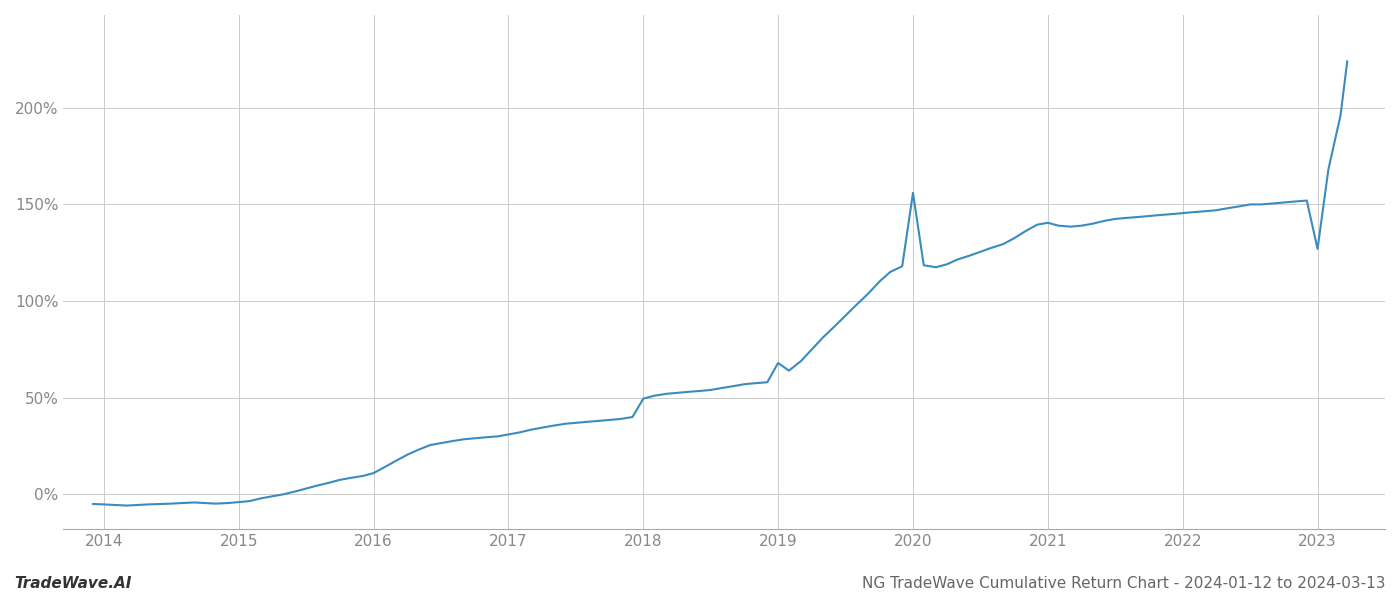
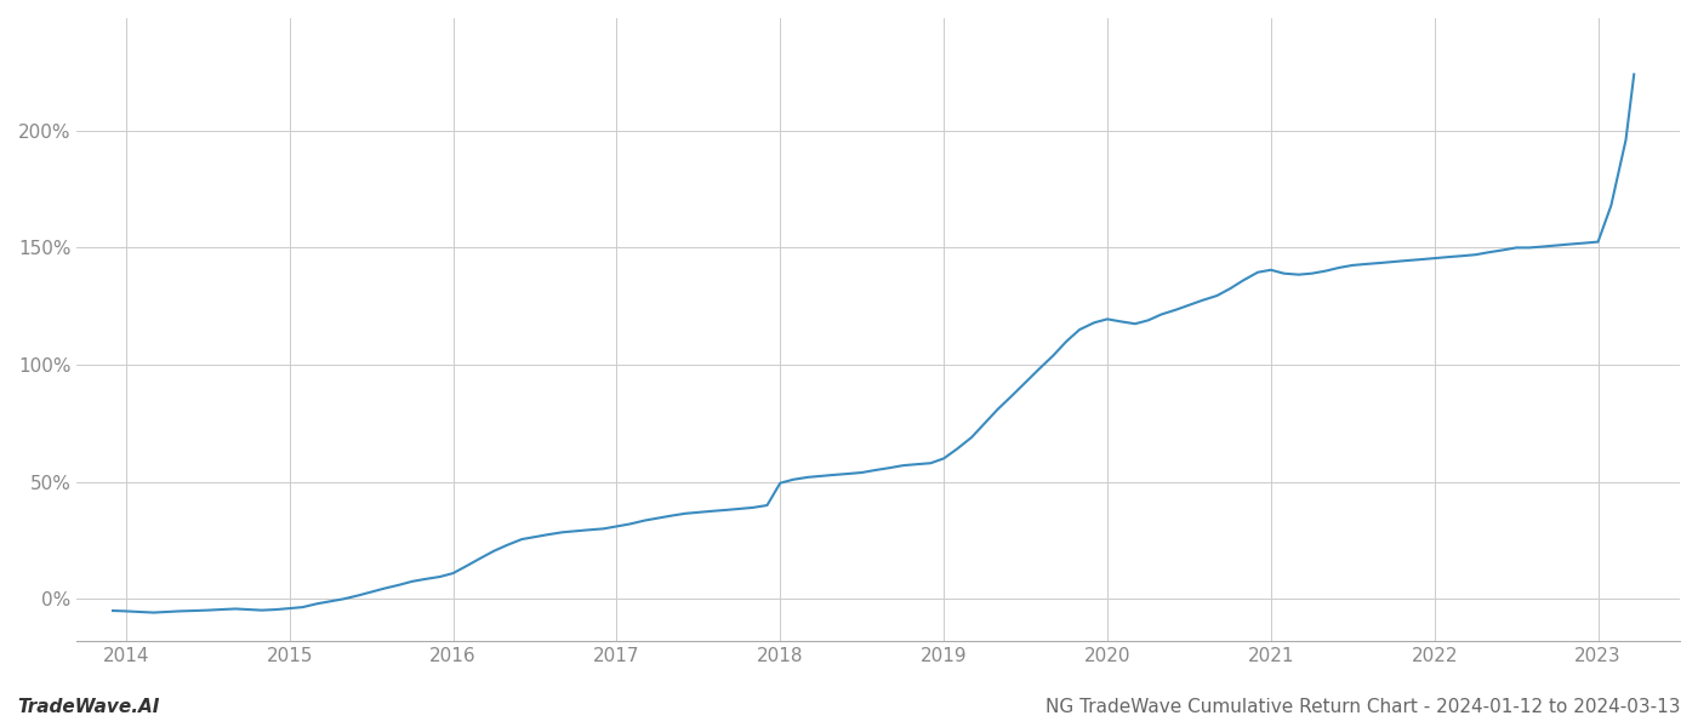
2019: 68% -> 60%
2020: 156% -> 120%
2023: 127% -> 152%
